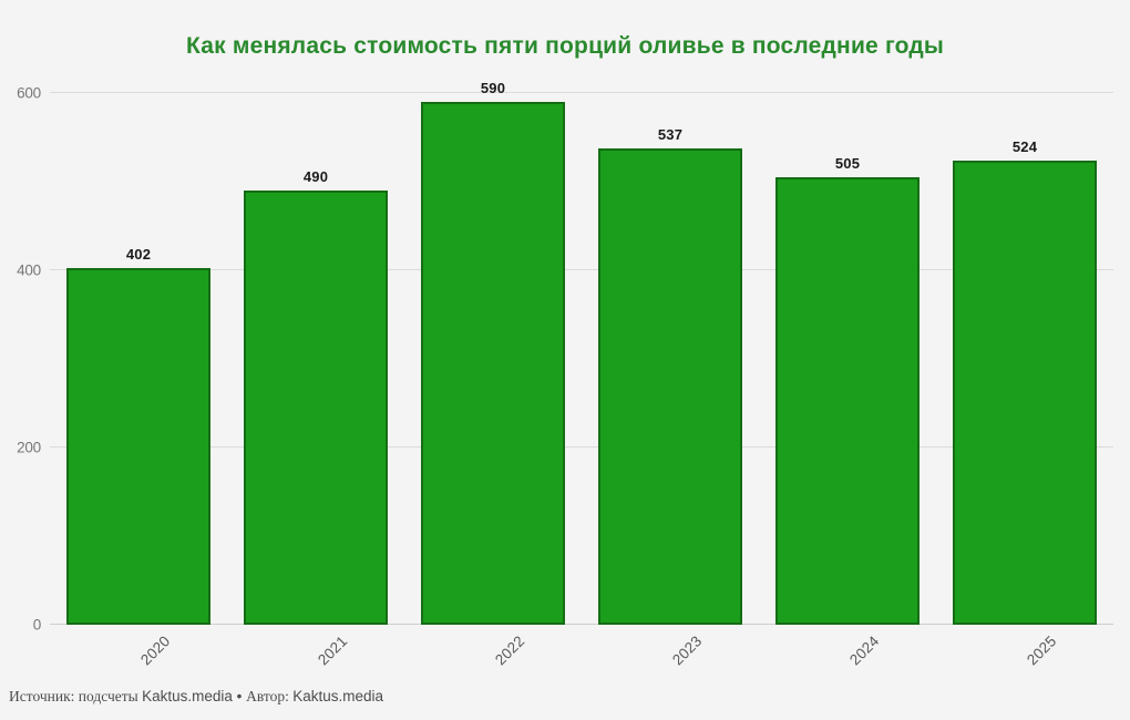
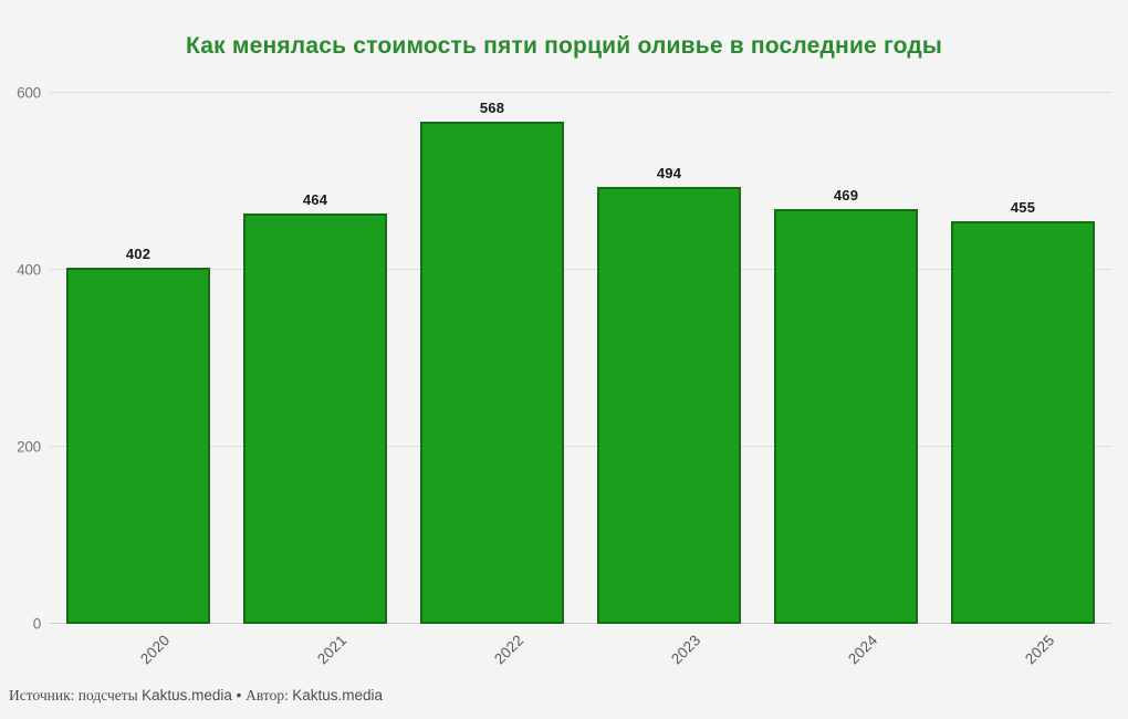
2021: 490 -> 464
2022: 590 -> 568
2023: 537 -> 494
2024: 505 -> 469
2025: 524 -> 455
